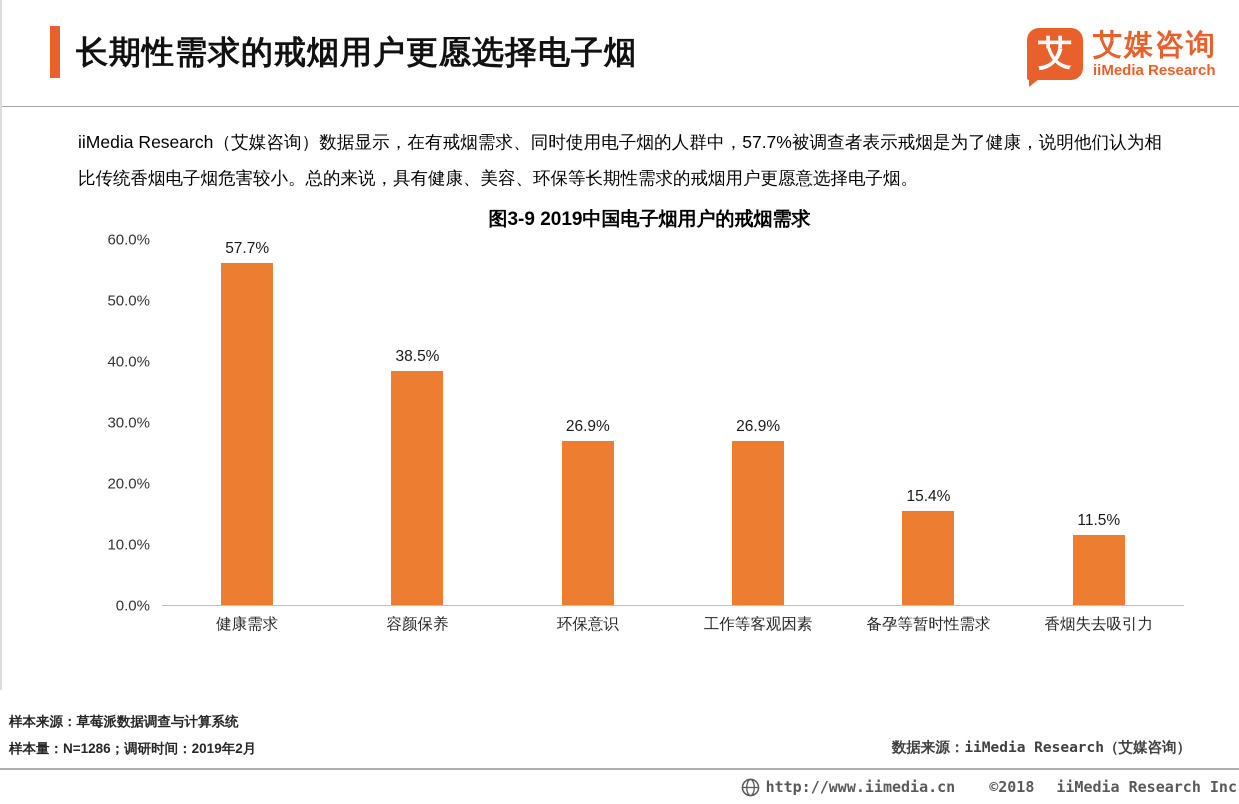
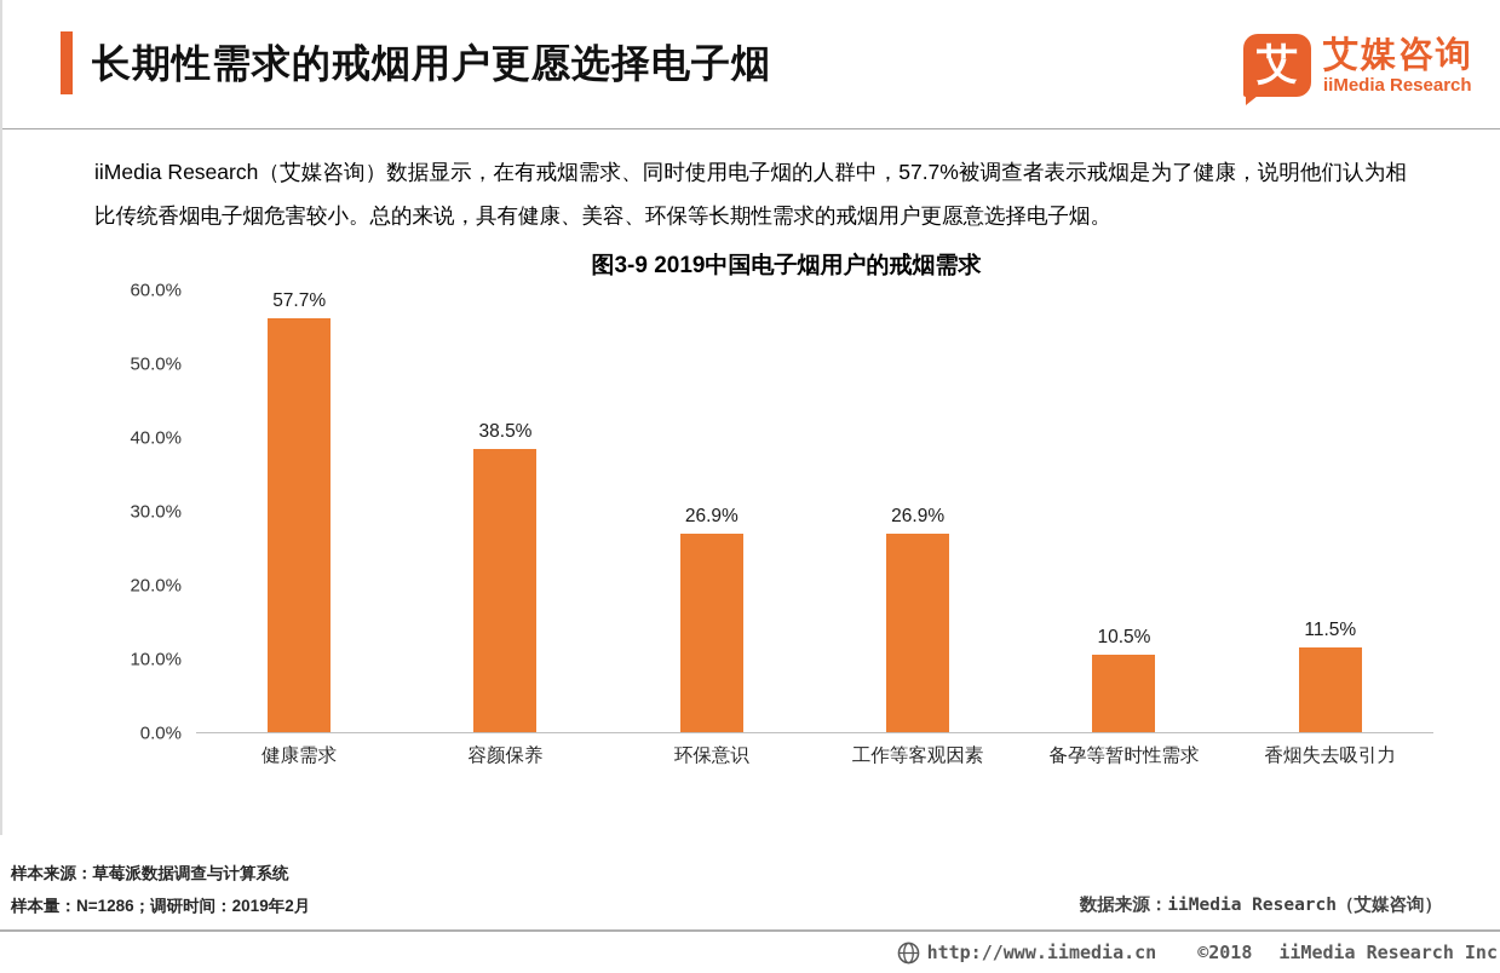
备孕等暂时性需求: 15.4% -> 10.5%
